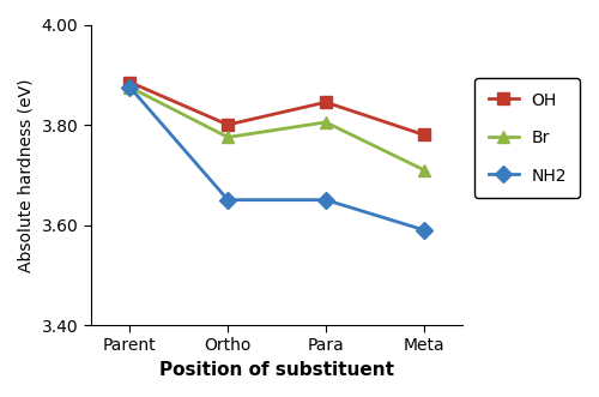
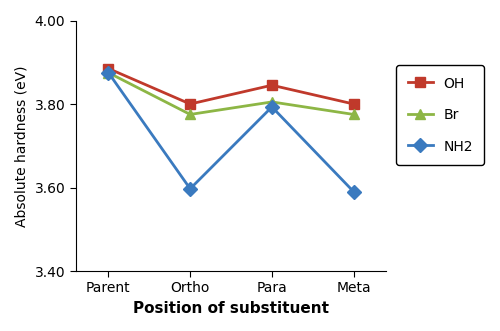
NH2/Ortho: 3.650 -> 3.597
NH2/Para: 3.650 -> 3.793
OH/Meta: 3.780 -> 3.800
Br/Meta: 3.710 -> 3.775
